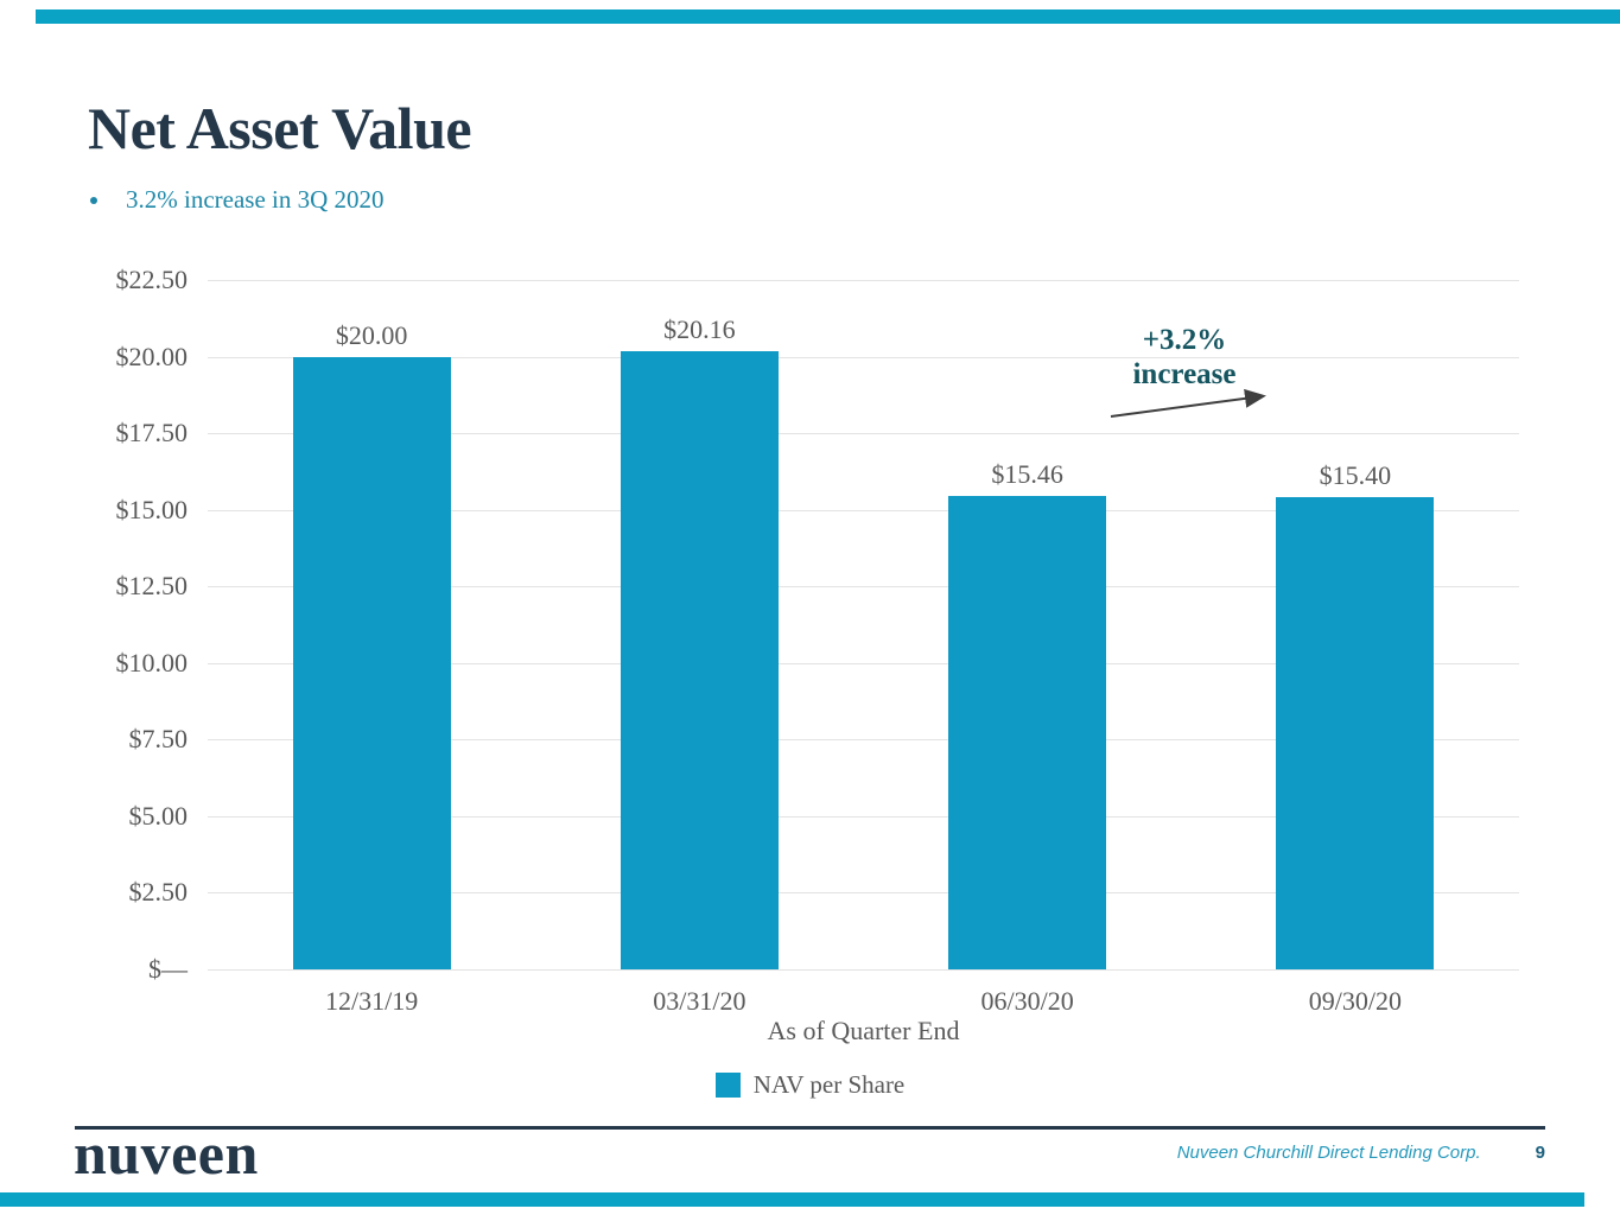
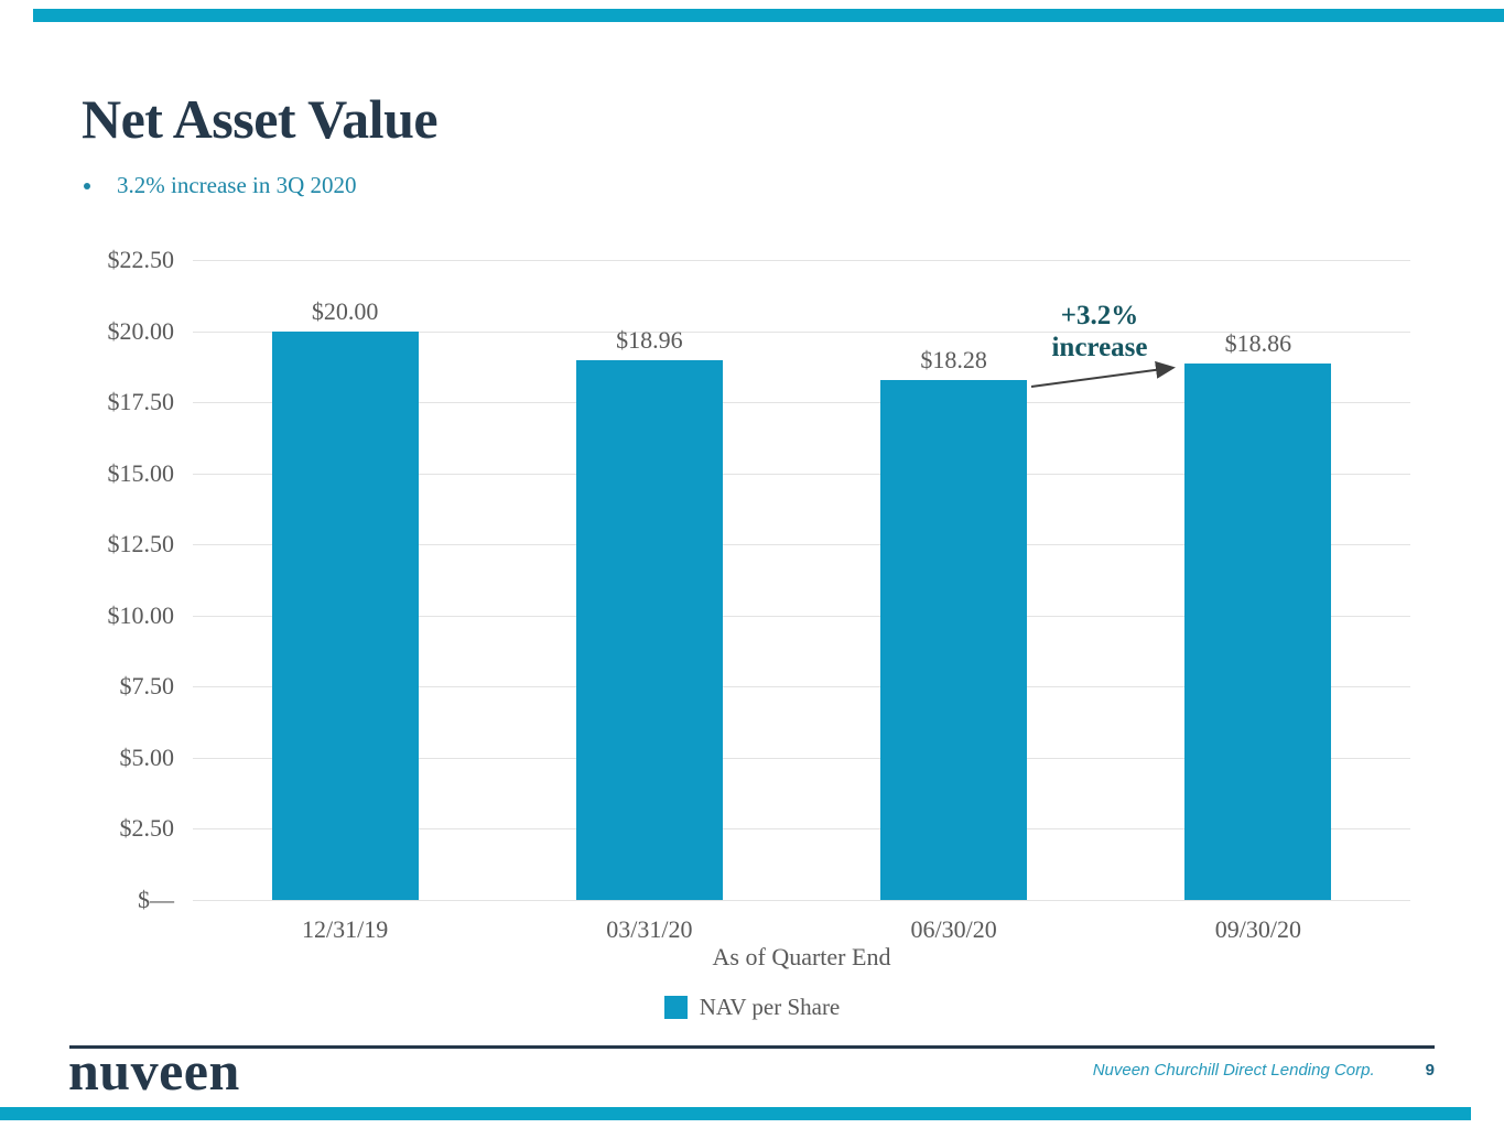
03/31/20: $20.16 -> $18.96
06/30/20: $15.46 -> $18.28
09/30/20: $15.40 -> $18.86
